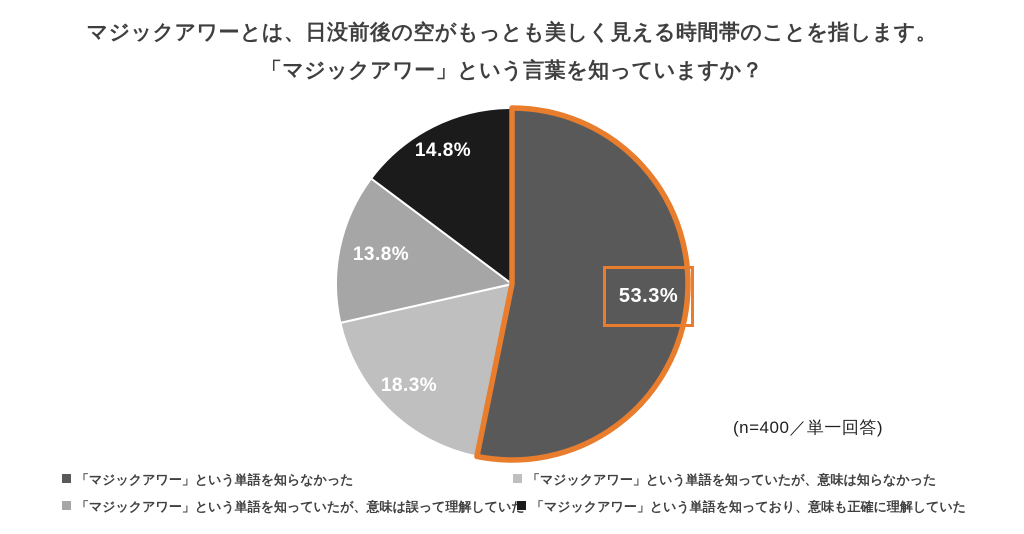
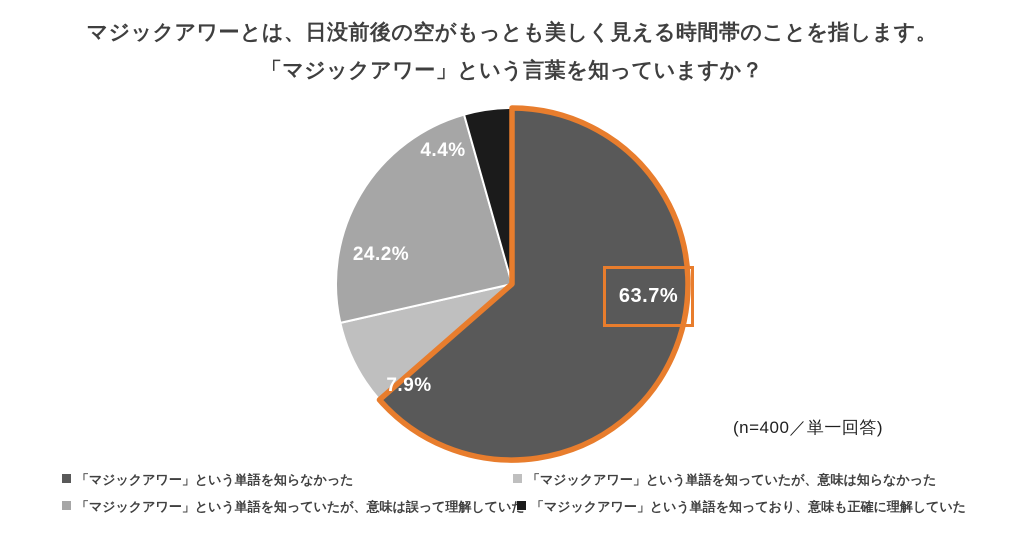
「マジックアワー」という単語を知らなかった: 53.3% -> 63.7%
「マジックアワー」という単語を知っていたが、意味は知らなかった: 18.3% -> 7.9%
「マジックアワー」という単語を知っていたが、意味は誤って理解していた: 13.8% -> 24.2%
「マジックアワー」という単語を知っており、意味も正確に理解していた: 14.8% -> 4.4%
